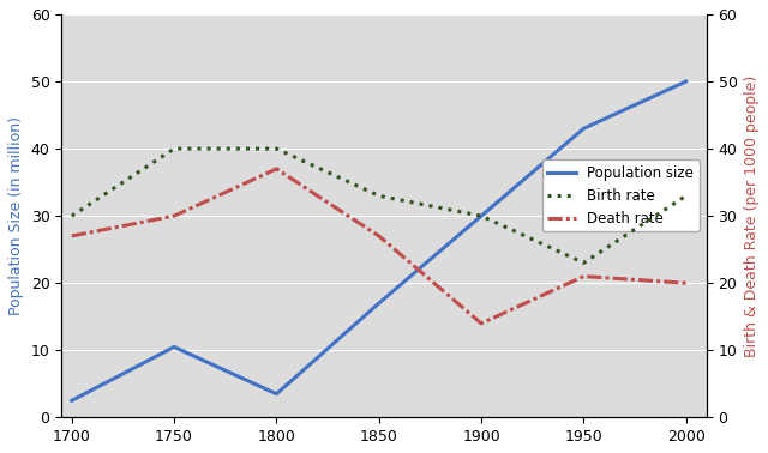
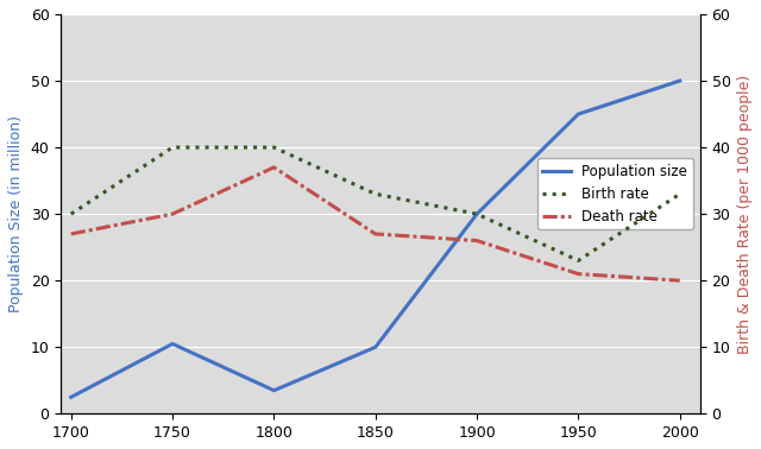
Population size/1850: 17.0 -> 10.0
Death rate/1900: 14 -> 26
Population size/1950: 43.0 -> 45.0
